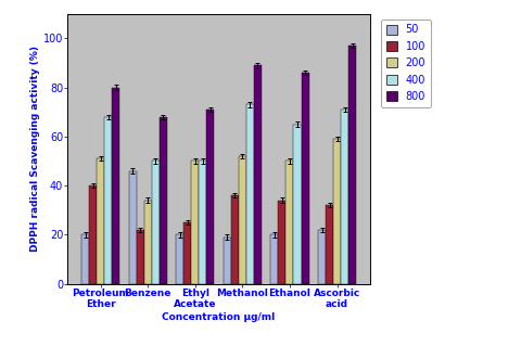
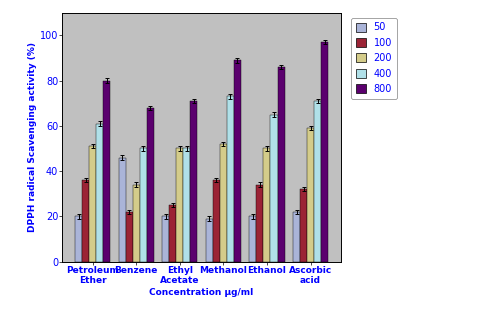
100/Petroleum Ether: 40 -> 36
400/Petroleum Ether: 68 -> 61
